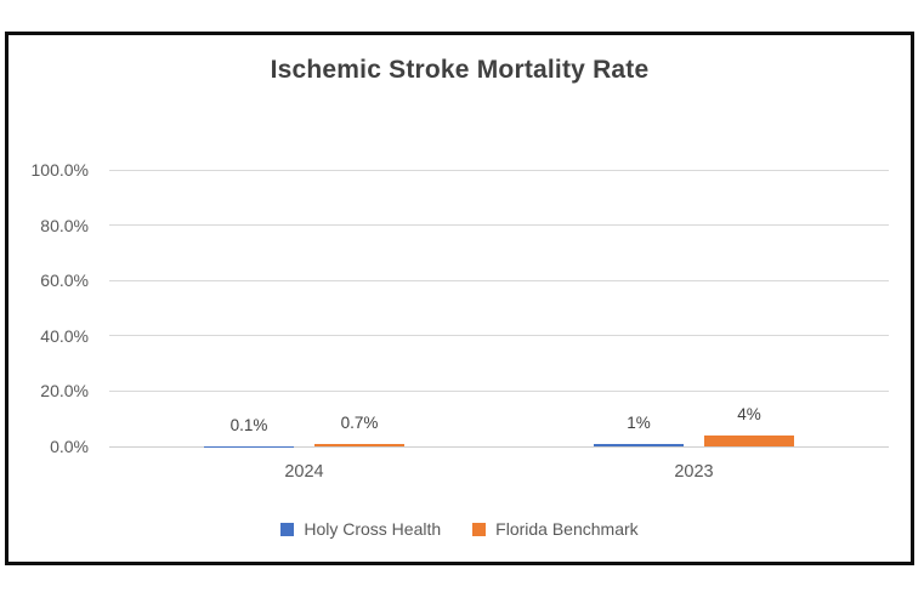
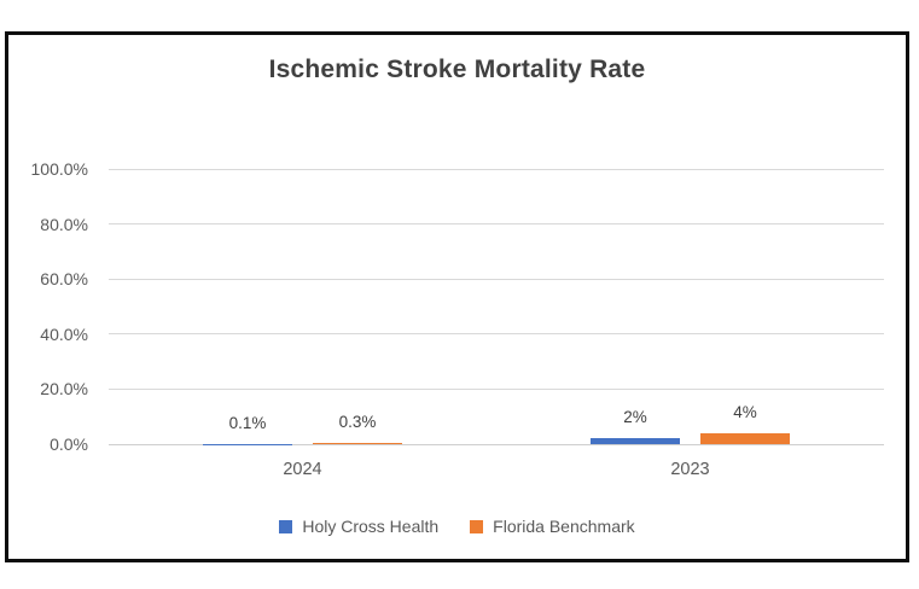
Florida Benchmark/2024: 0.7% -> 0.3%
Holy Cross Health/2023: 1% -> 2%
